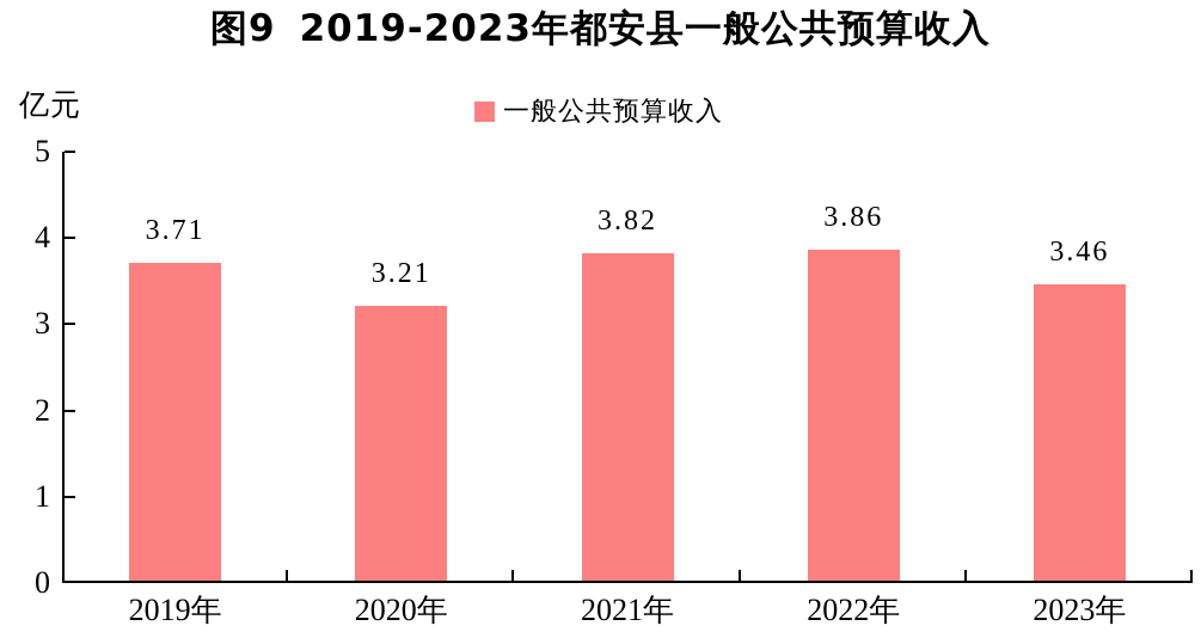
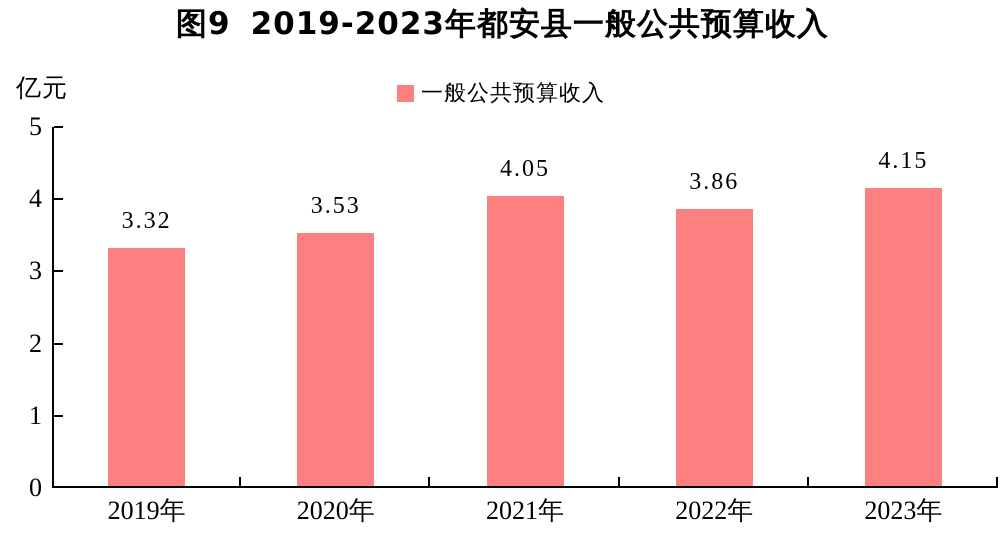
2019年: 3.71 -> 3.32
2020年: 3.21 -> 3.53
2021年: 3.82 -> 4.05
2023年: 3.46 -> 4.15
